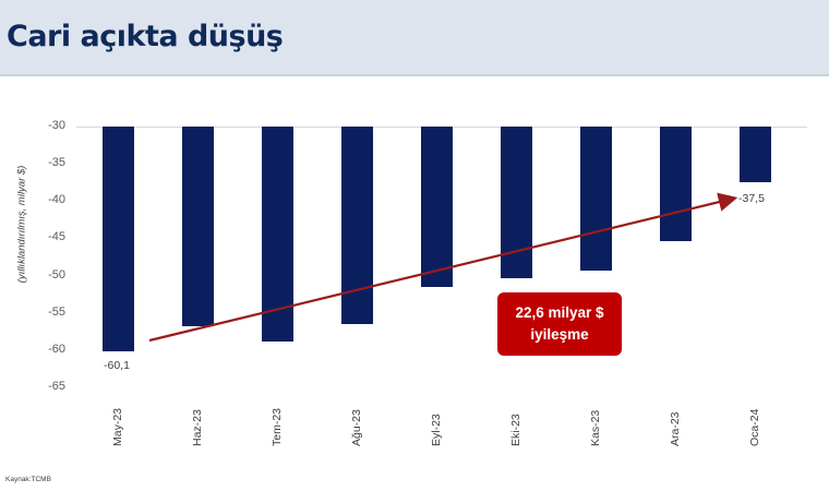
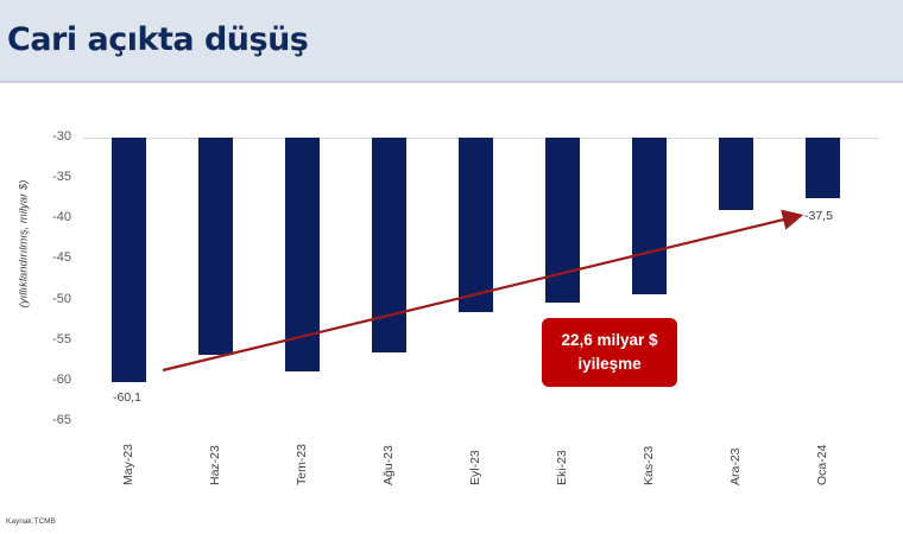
Ara-23: -45 -> -39
